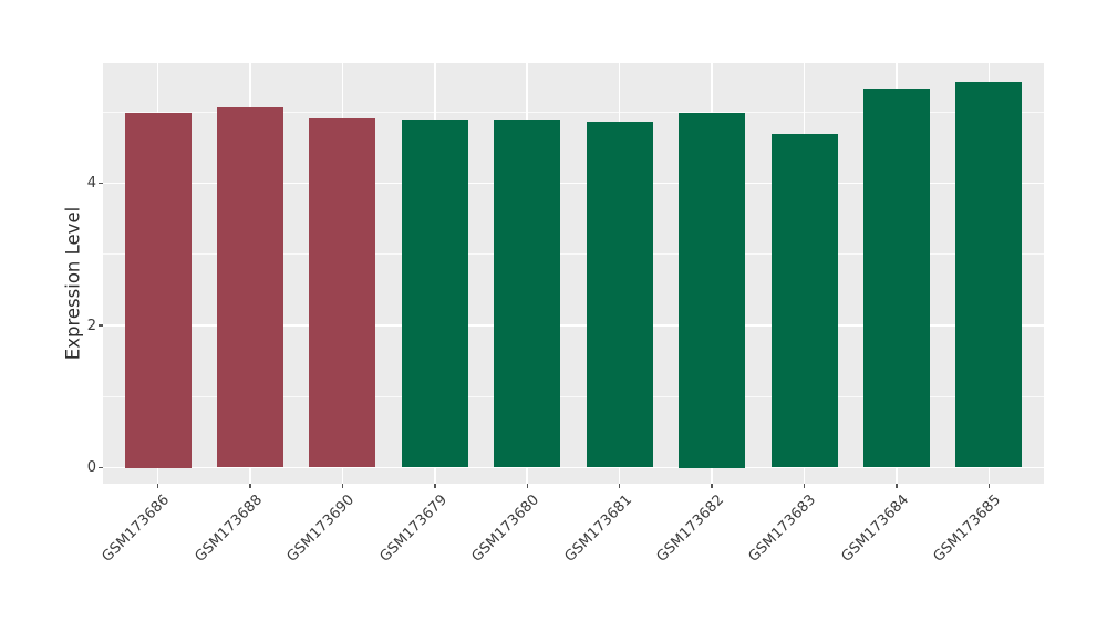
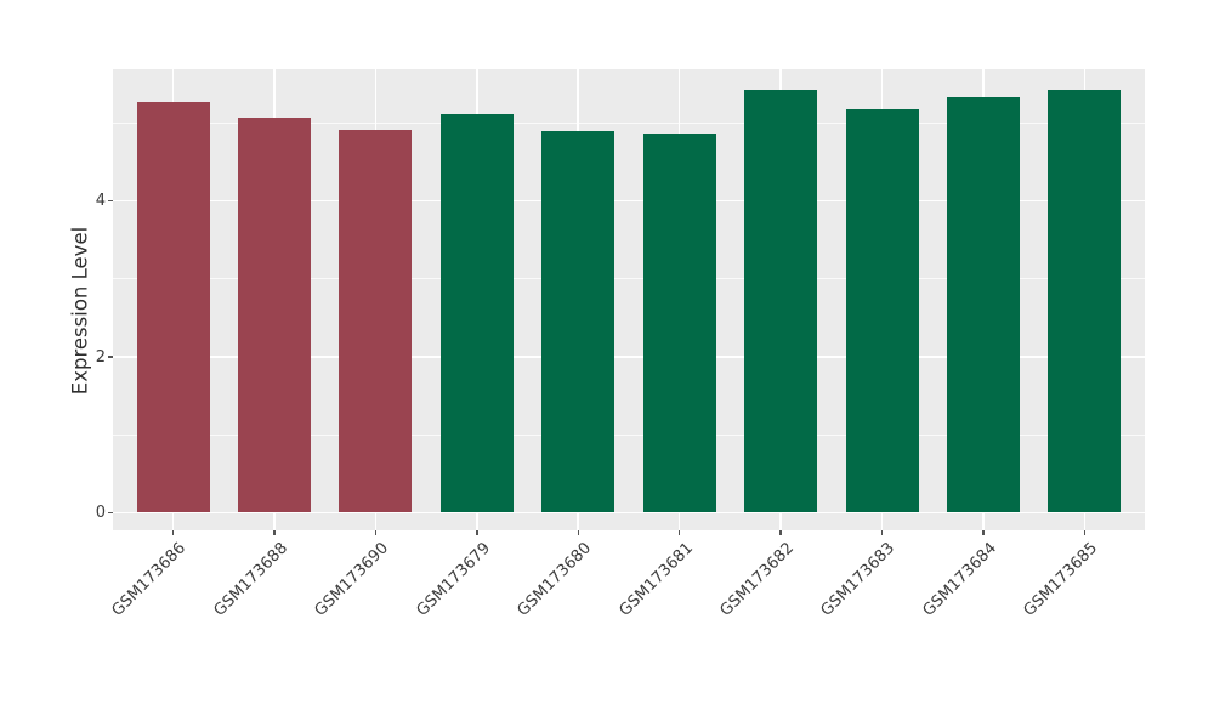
GSM173686: 5.0 -> 5.3
GSM173679: 4.9 -> 5.1
GSM173682: 5.0 -> 5.4
GSM173683: 4.7 -> 5.2
